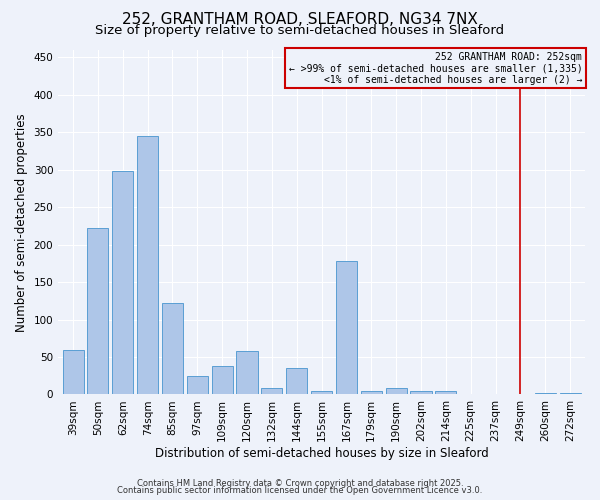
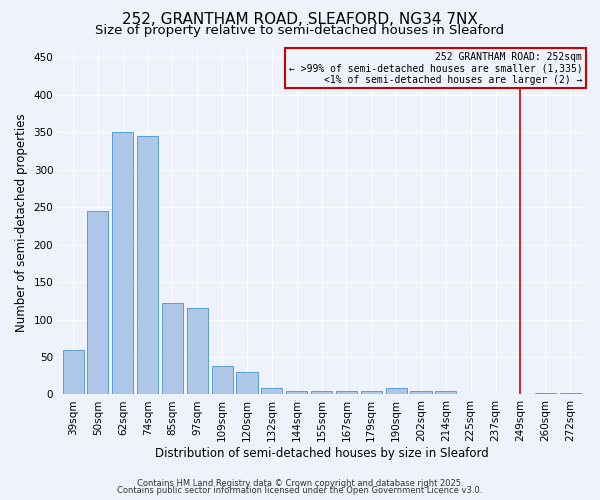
50sqm: 222 -> 245
62sqm: 298 -> 350
97sqm: 24 -> 115
120sqm: 58 -> 30
144sqm: 36 -> 5
167sqm: 178 -> 5
